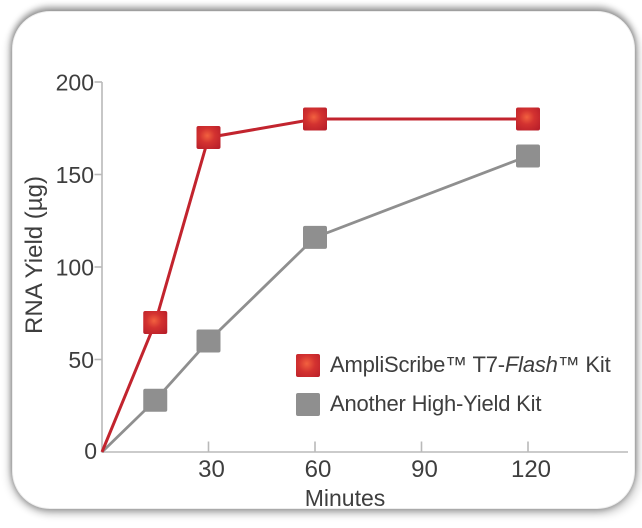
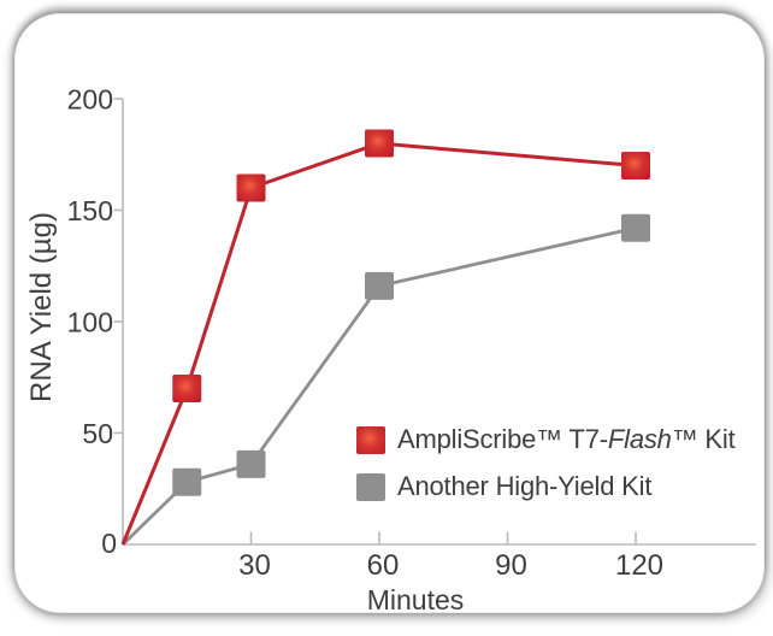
AmpliScribe™ T7-Flash™ Kit/30: 170 -> 160
Another High-Yield Kit/30: 60 -> 36
AmpliScribe™ T7-Flash™ Kit/120: 180 -> 170
Another High-Yield Kit/120: 160 -> 142
